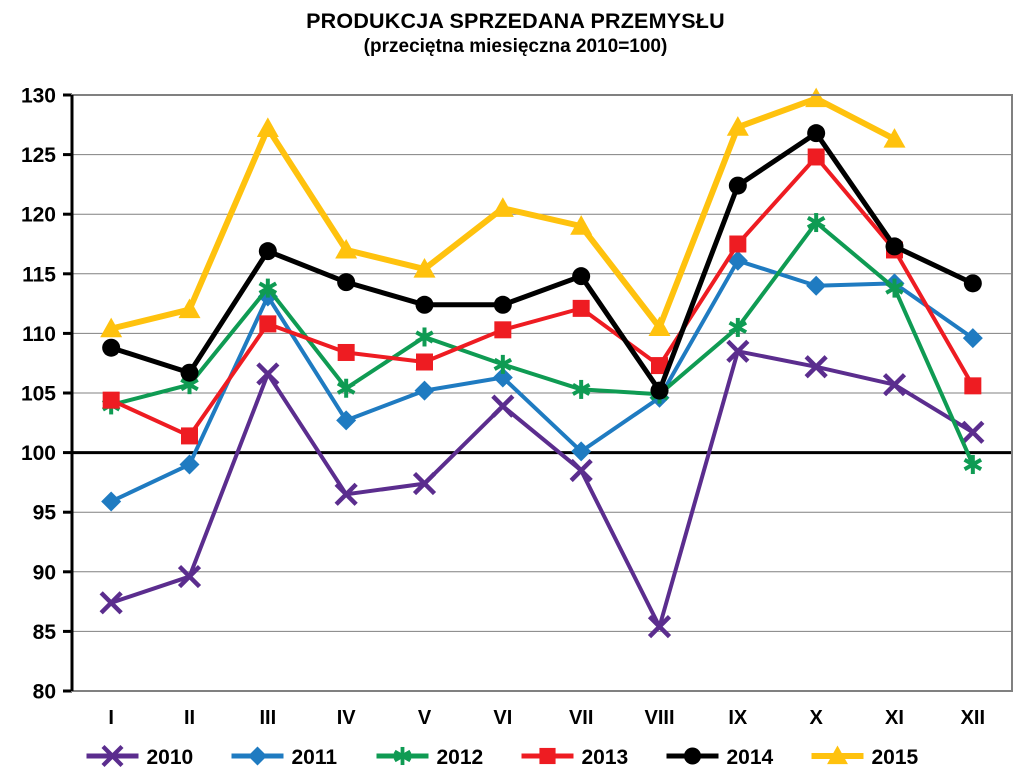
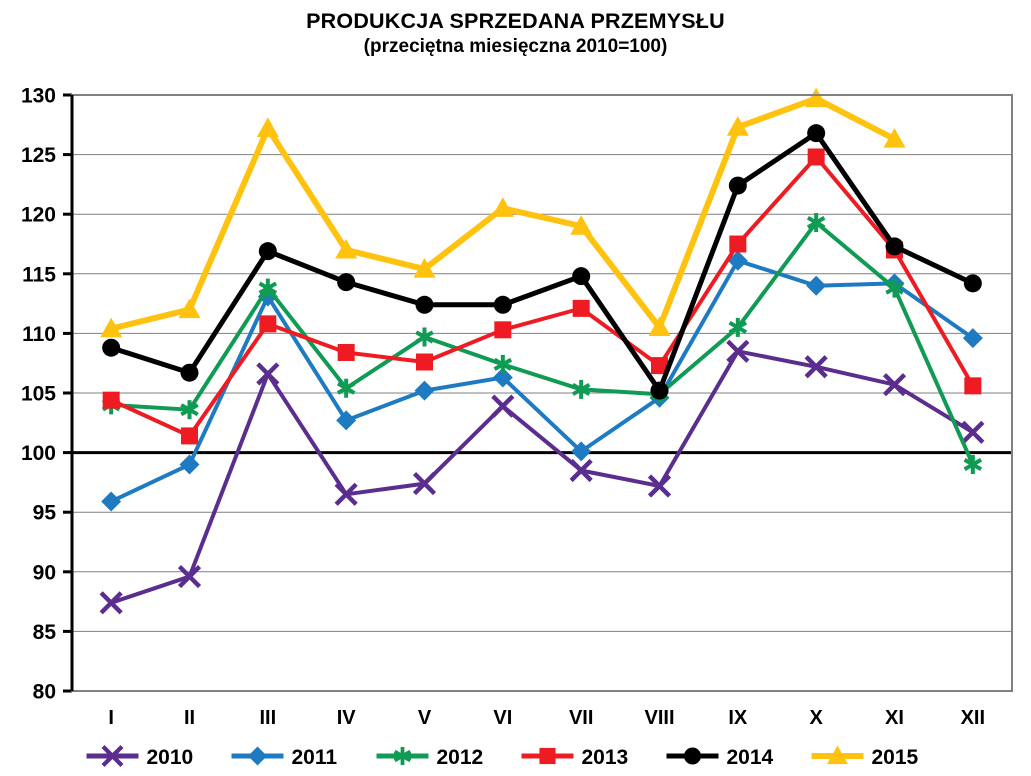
2012/II: 105.7 -> 103.6
2010/VIII: 85.4 -> 97.2
